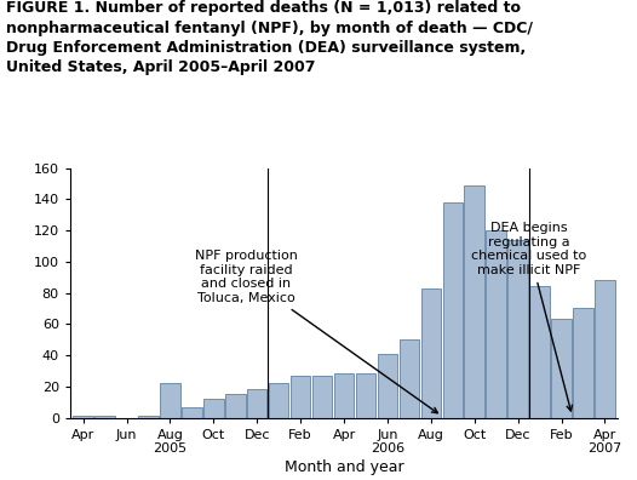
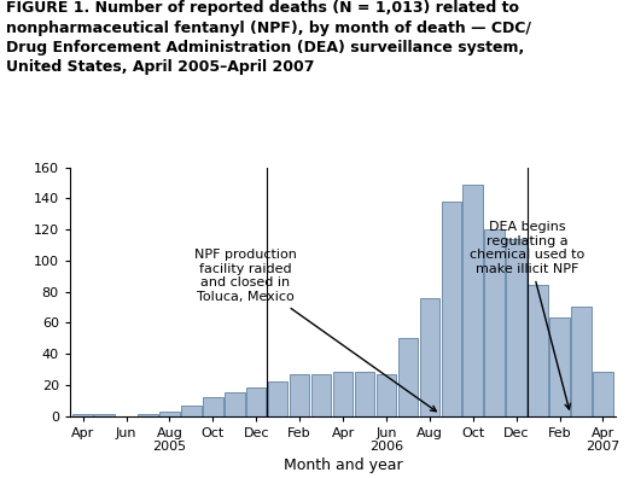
Aug 2005: 22 -> 3
Jun 2006: 41 -> 27
Aug: 83 -> 76
Apr 2007: 88 -> 28
